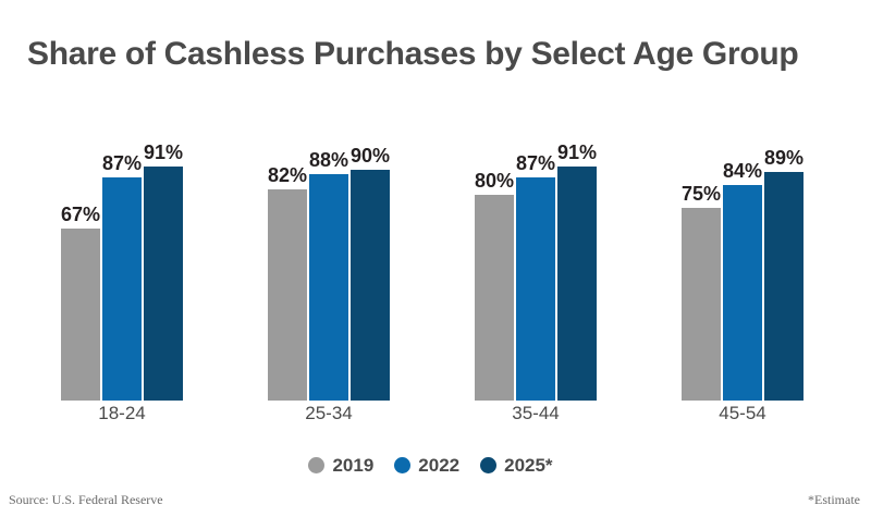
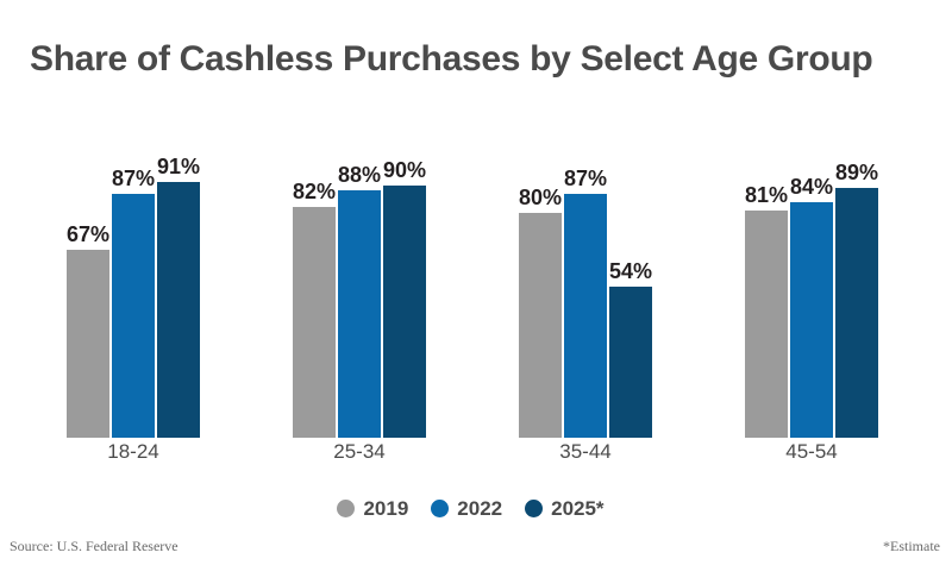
2025*/35-44: 91% -> 54%
2019/45-54: 75% -> 81%
